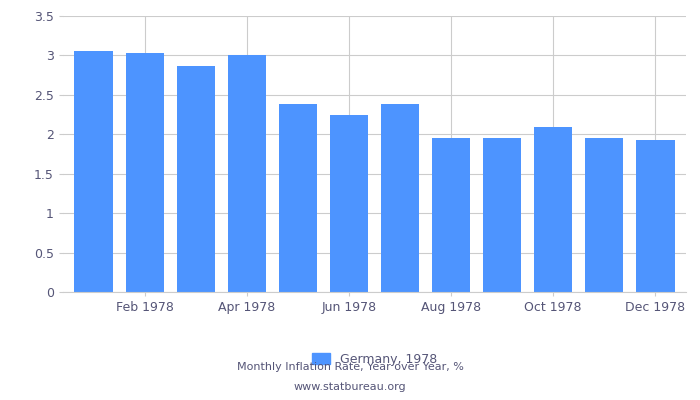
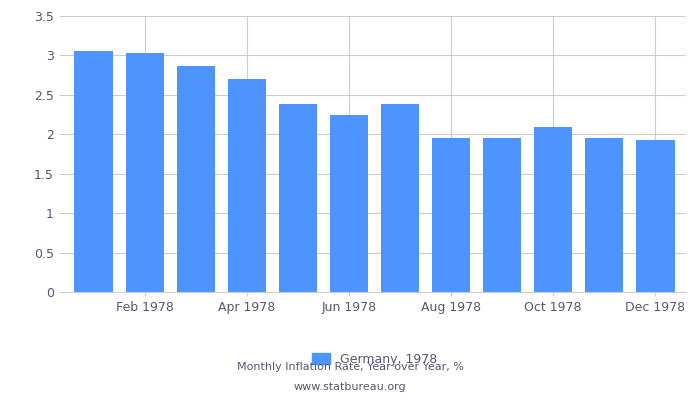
Apr 1978: 3.00 -> 2.70
